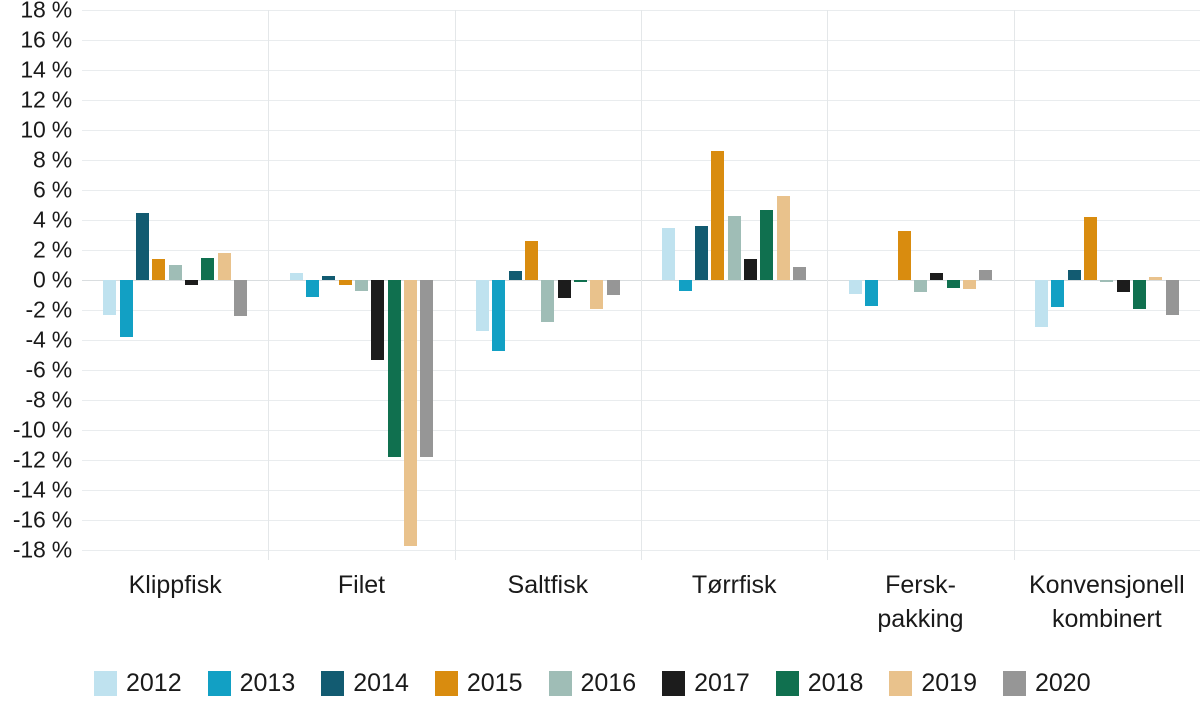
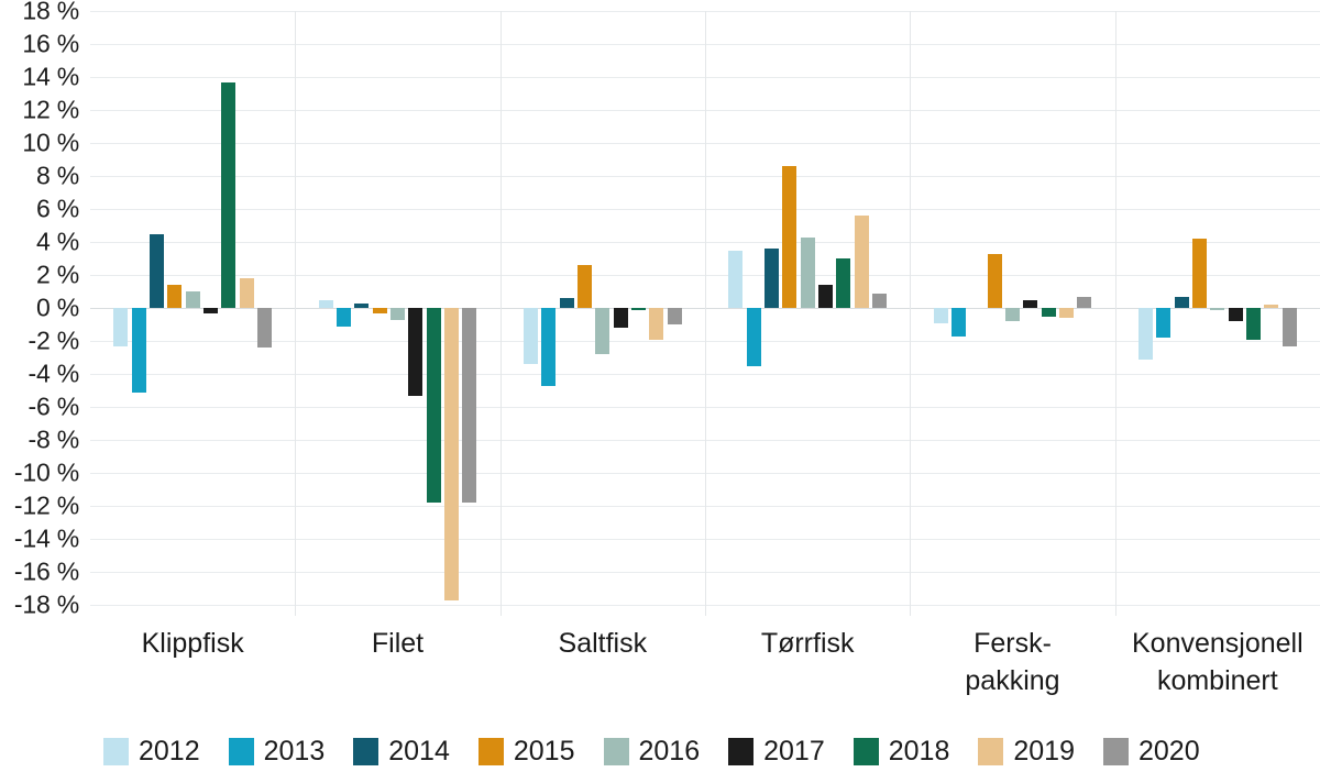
2013/Klippfisk: -3.8% -> -5.1%
2018/Klippfisk: 1.5% -> 13.7%
2013/Tørrfisk: -0.7% -> -3.5%
2018/Tørrfisk: 4.7% -> 3.0%
